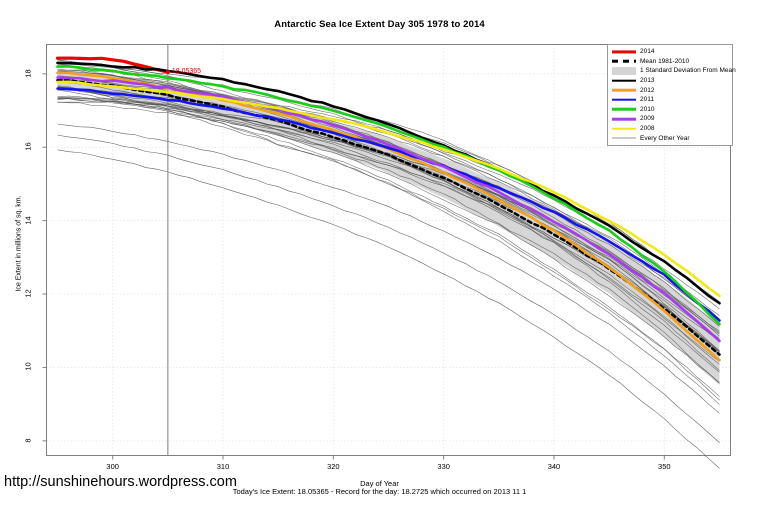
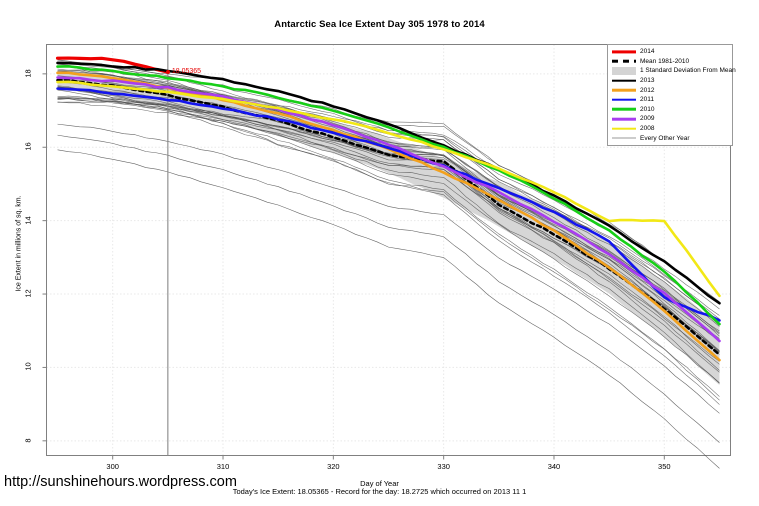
Mean 1981-2010/330: 15.2 -> 15.6
2011/350: 12.5 -> 11.9
2008/350: 13.1 -> 14.0
